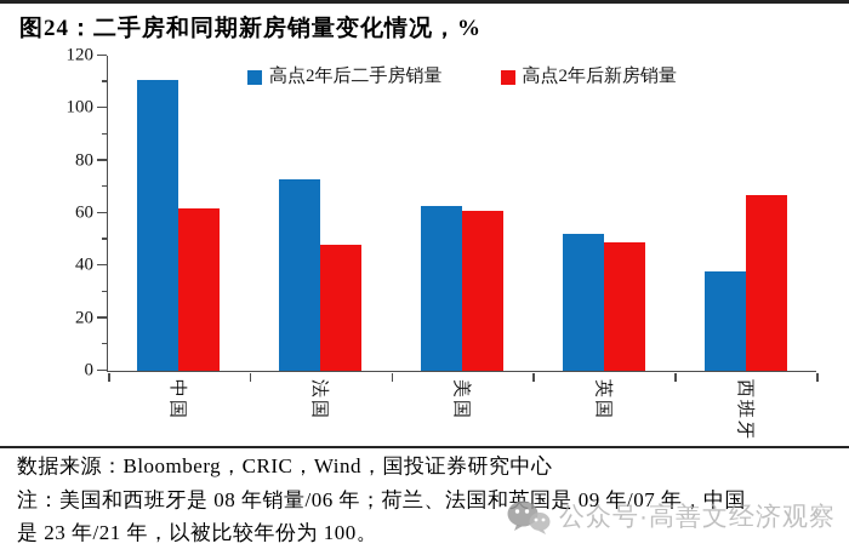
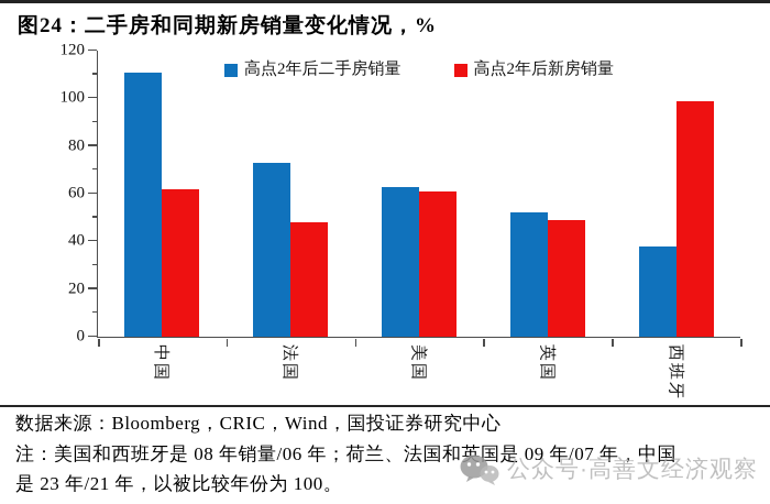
高点2年后新房销量/西班牙: 67 -> 99
